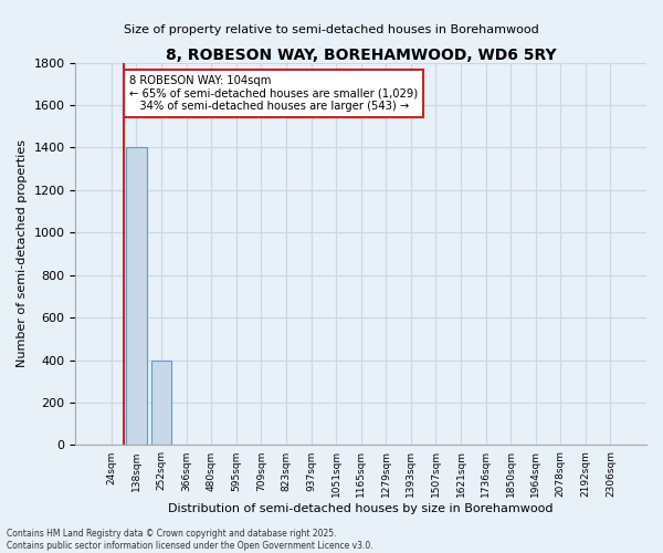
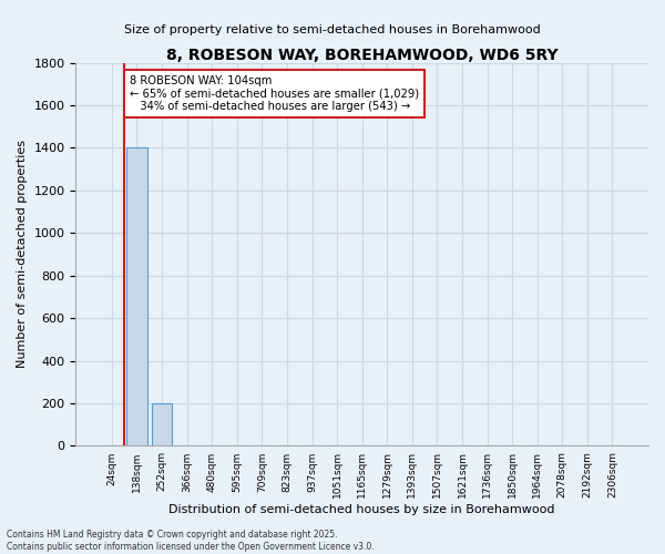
252sqm: 400 -> 200
